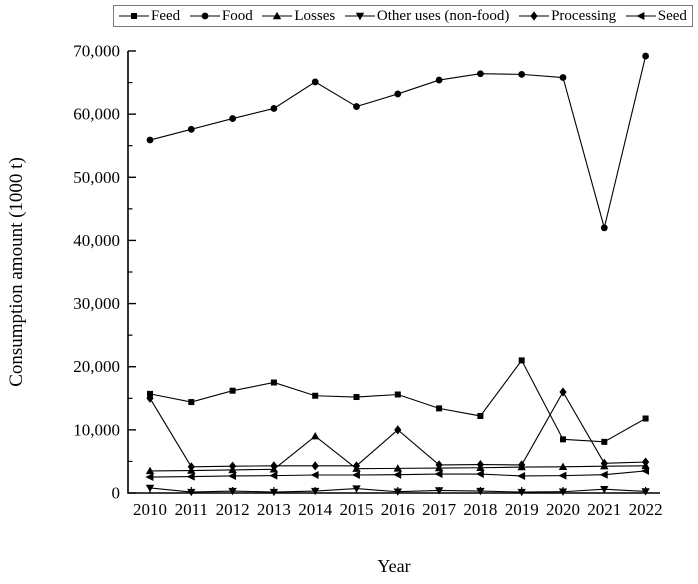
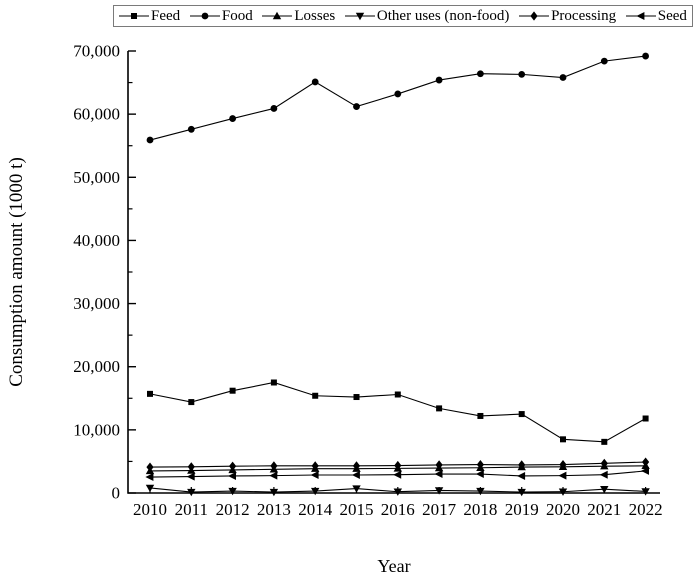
Processing/2010: 15000 -> 4000
Losses/2014: 9000 -> 4000
Processing/2016: 10000 -> 4000
Feed/2019: 21000 -> 12000
Processing/2020: 16000 -> 4000
Food/2021: 42000 -> 68000
